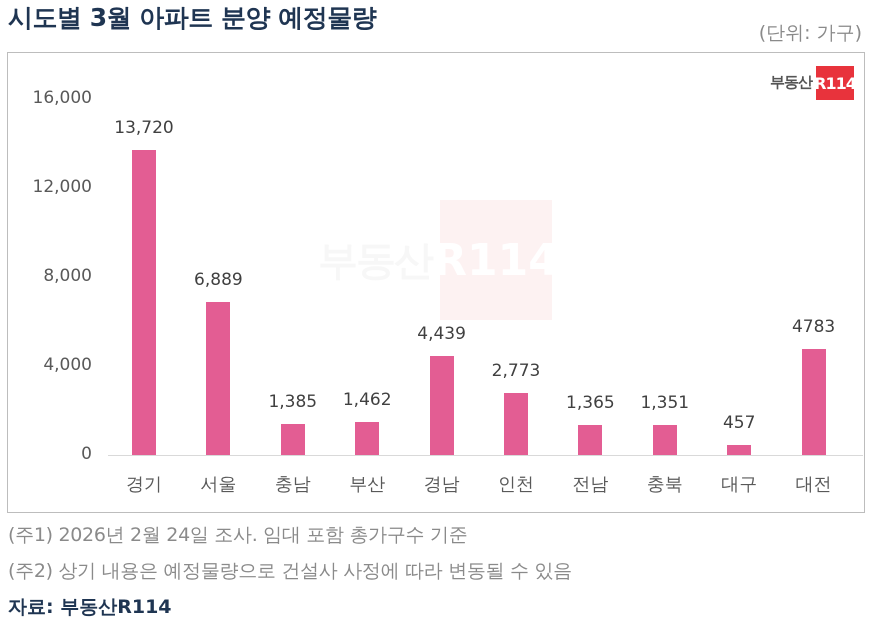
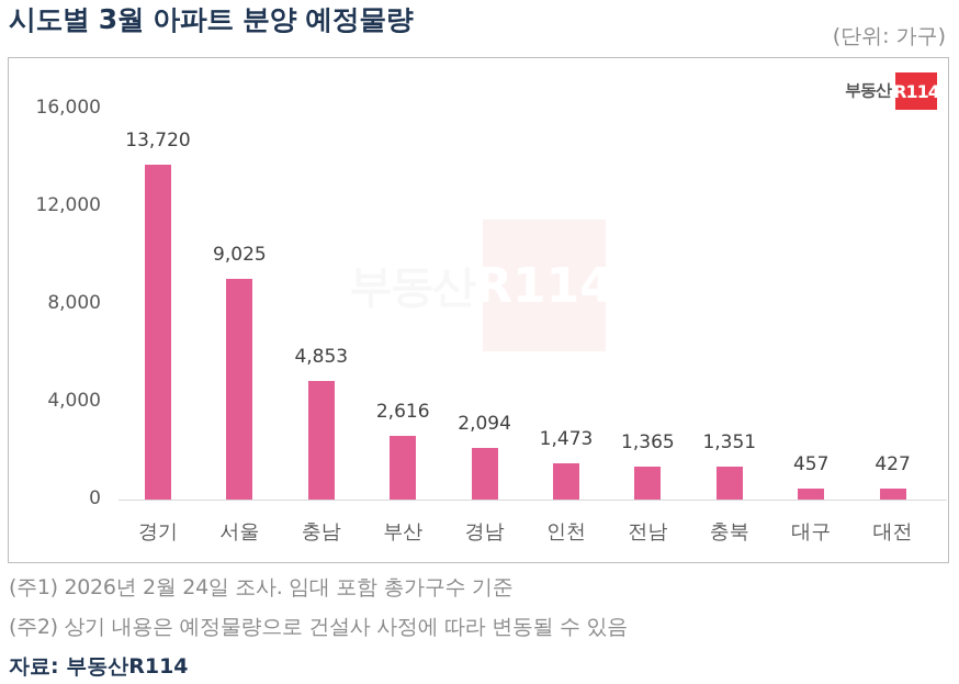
서울: 6,889 -> 9,025
충남: 1,385 -> 4,853
부산: 1,462 -> 2,616
경남: 4,439 -> 2,094
인천: 2,773 -> 1,473
대전: 4783 -> 427
